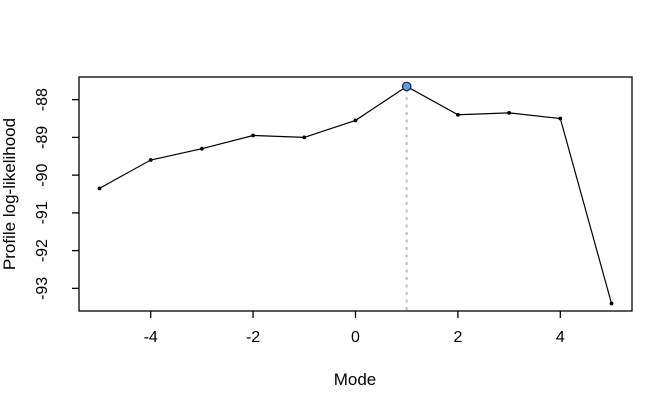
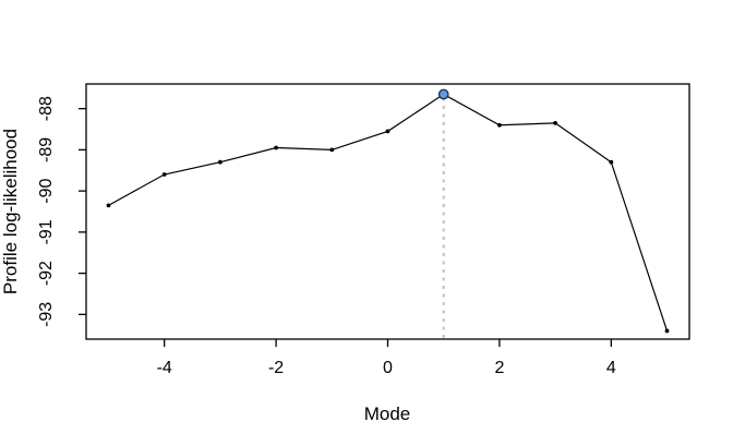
4: -88.5 -> -89.3
